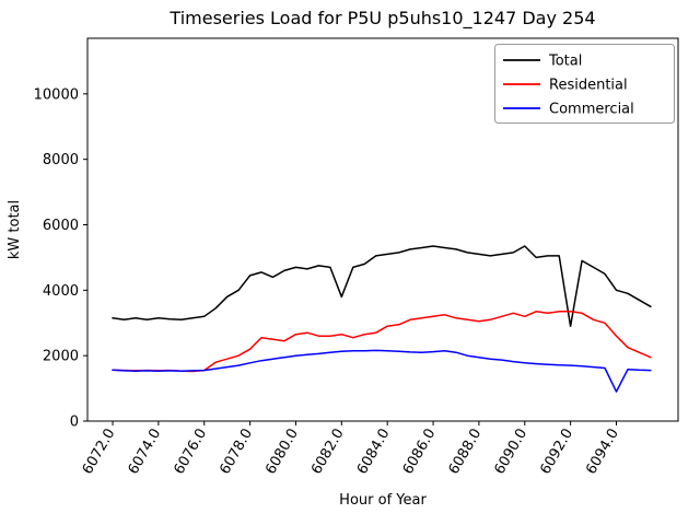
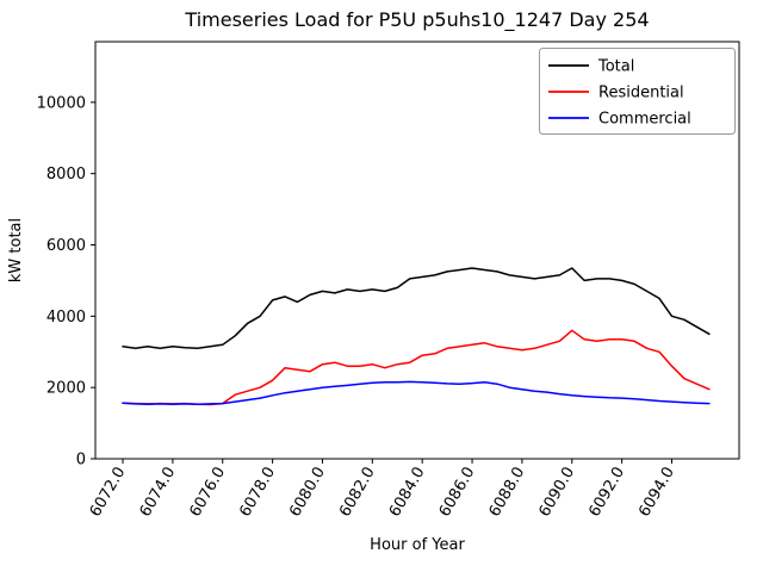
Total/6082.0: 3800 -> 4800
Residential/6090.0: 3200 -> 3600
Total/6092.0: 2900 -> 5000
Commercial/6094.0: 900 -> 1600
